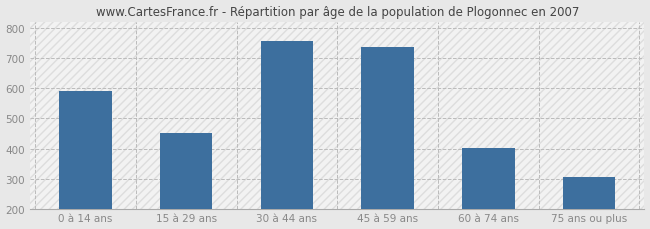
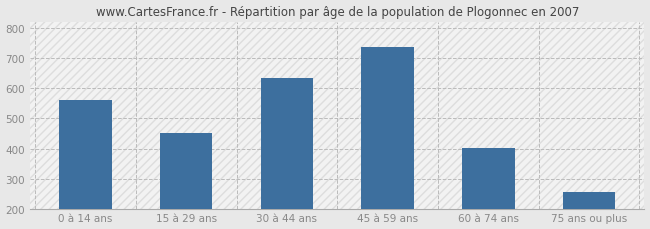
0 à 14 ans: 590 -> 560
30 à 44 ans: 755 -> 635
75 ans ou plus: 305 -> 258
